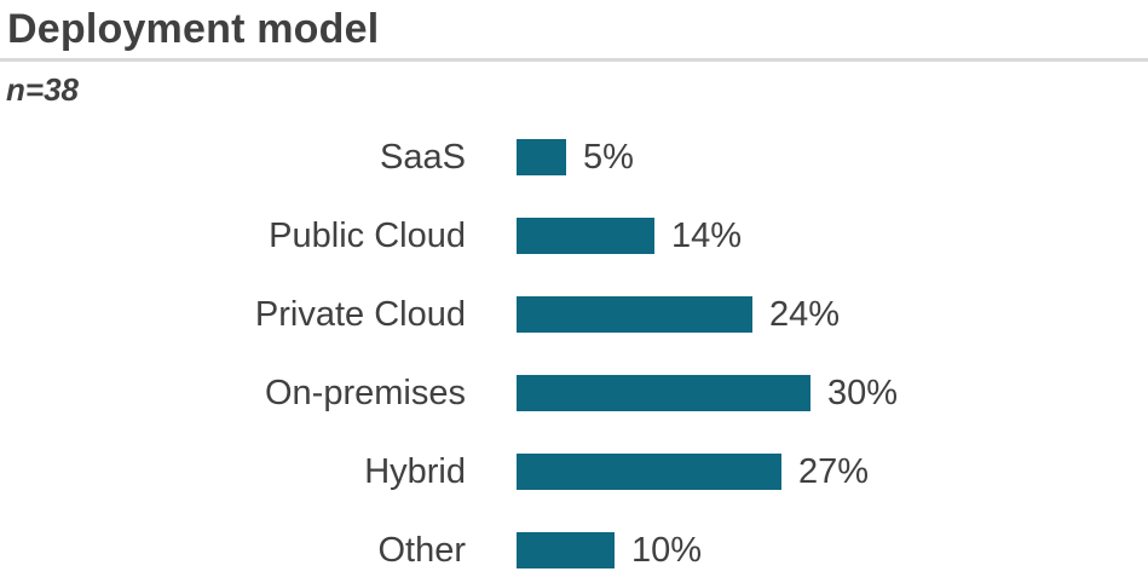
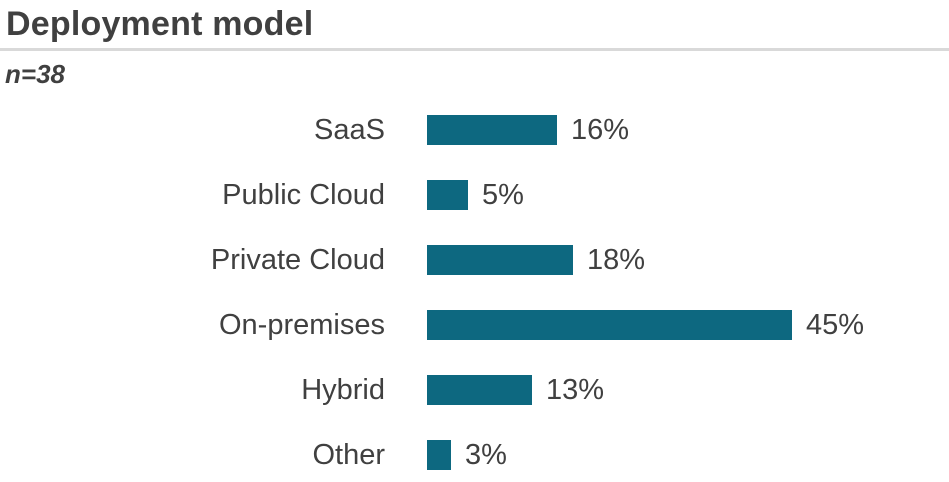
SaaS: 5% -> 16%
Public Cloud: 14% -> 5%
Private Cloud: 24% -> 18%
On-premises: 30% -> 45%
Hybrid: 27% -> 13%
Other: 10% -> 3%
